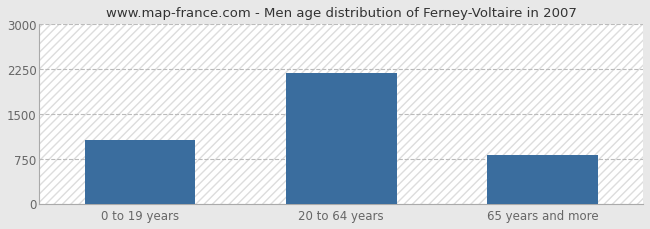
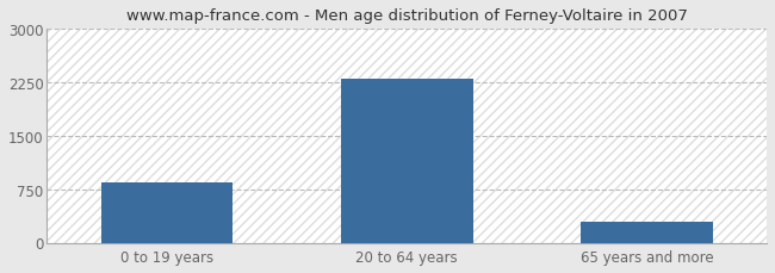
0 to 19 years: 1060 -> 850
20 to 64 years: 2180 -> 2300
65 years and more: 820 -> 300
